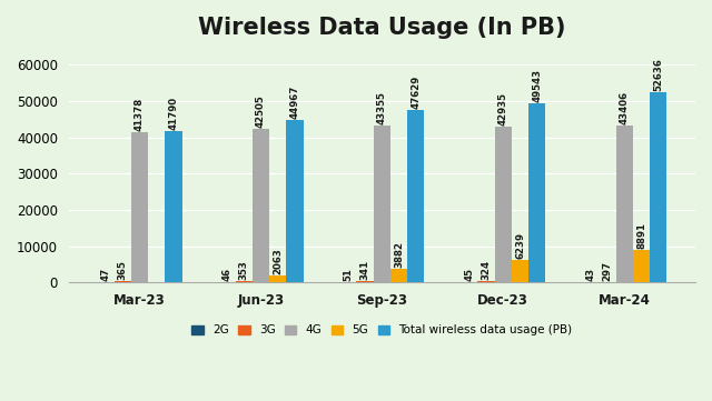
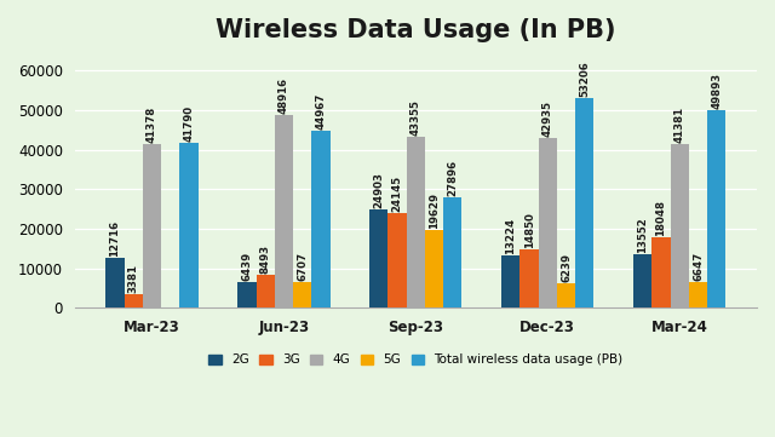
2G/Mar-23: 47 -> 12716
3G/Mar-23: 365 -> 3381
2G/Jun-23: 46 -> 6439
3G/Jun-23: 353 -> 8493
4G/Jun-23: 42505 -> 48916
5G/Jun-23: 2063 -> 6707
2G/Sep-23: 51 -> 24903
3G/Sep-23: 341 -> 24145
5G/Sep-23: 3882 -> 19629
Total wireless data usage (PB)/Sep-23: 47629 -> 27896
2G/Dec-23: 45 -> 13224
3G/Dec-23: 324 -> 14850
Total wireless data usage (PB)/Dec-23: 49543 -> 53206
2G/Mar-24: 43 -> 13552
3G/Mar-24: 297 -> 18048
4G/Mar-24: 43406 -> 41381
5G/Mar-24: 8891 -> 6647
Total wireless data usage (PB)/Mar-24: 52636 -> 49893
